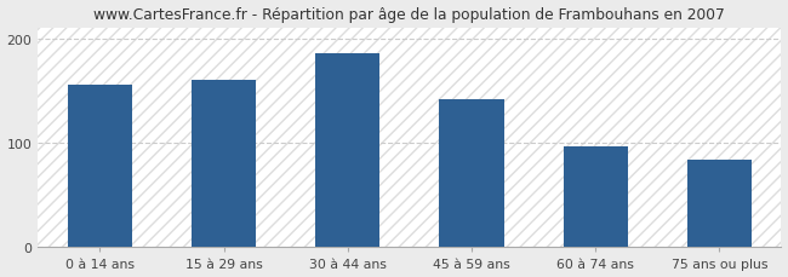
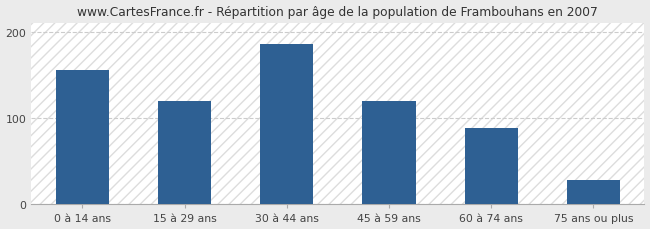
15 à 29 ans: 160 -> 120
45 à 59 ans: 142 -> 120
60 à 74 ans: 96 -> 88
75 ans ou plus: 84 -> 28
